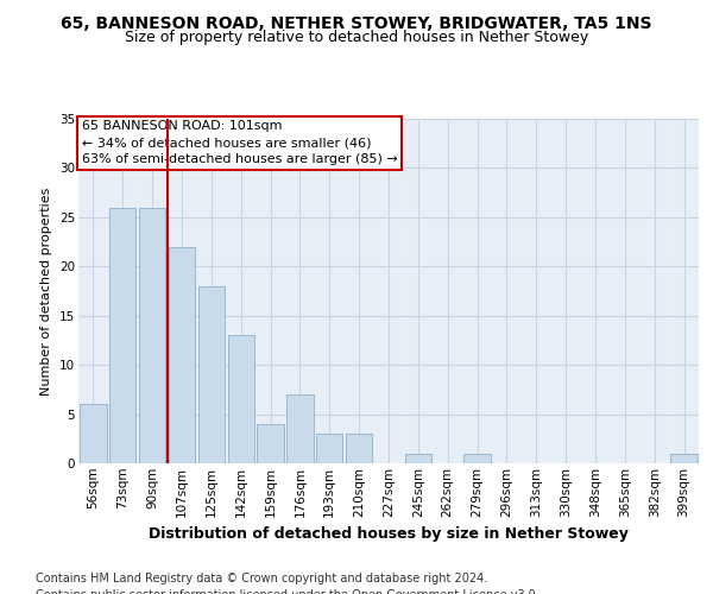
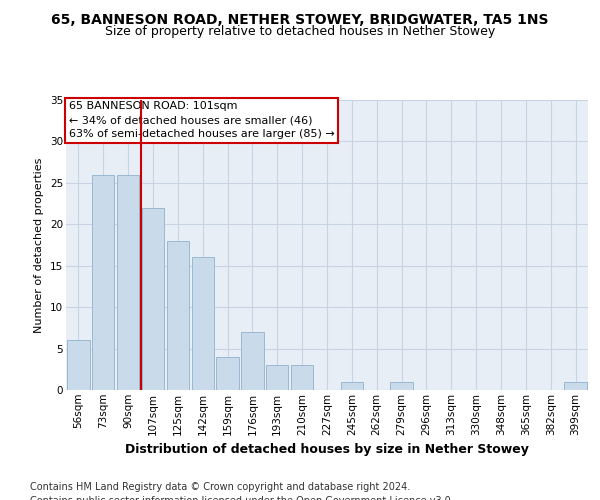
142sqm: 13 -> 16
